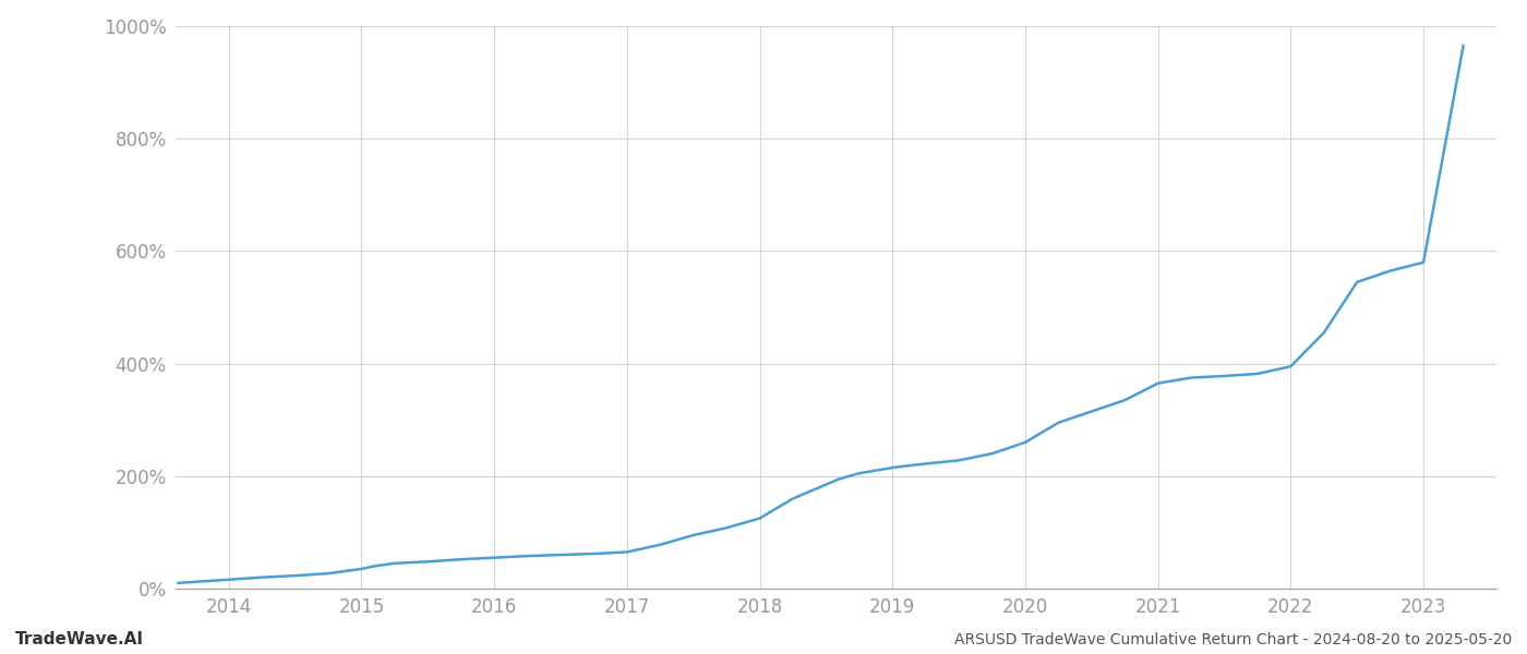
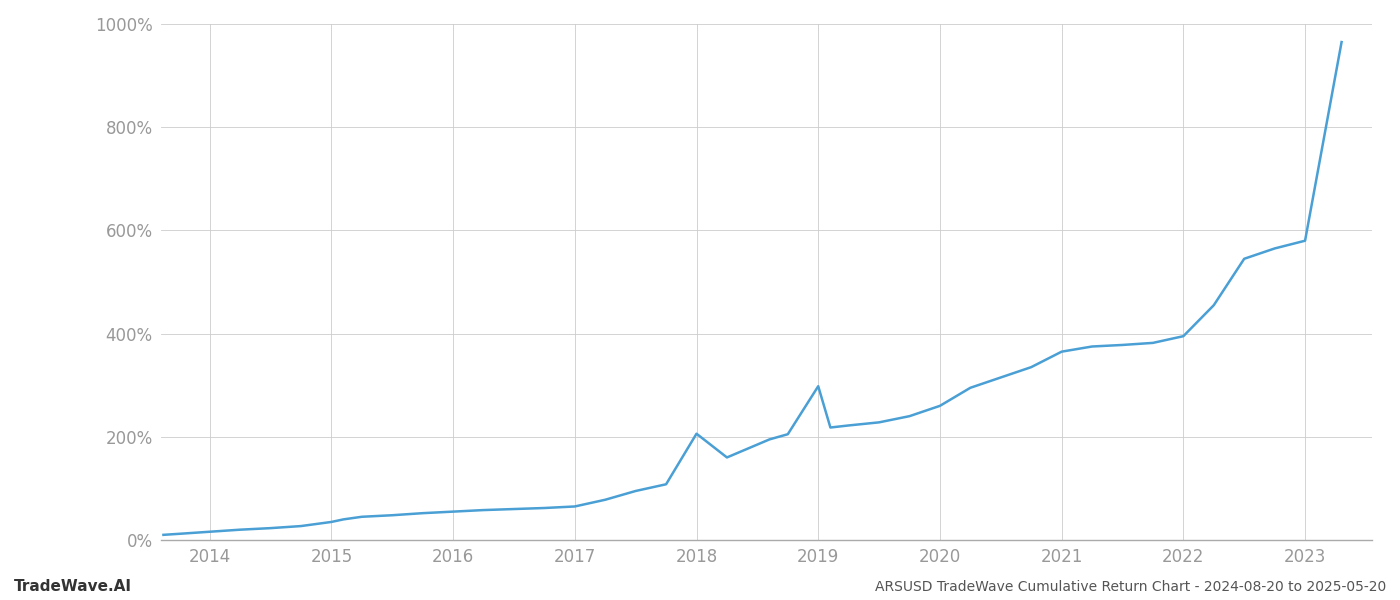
2018: 125% -> 206%
2019: 215% -> 298%
